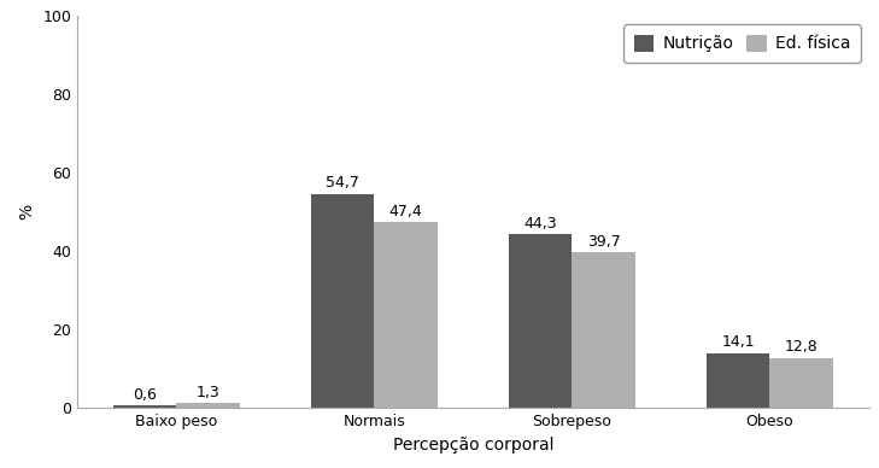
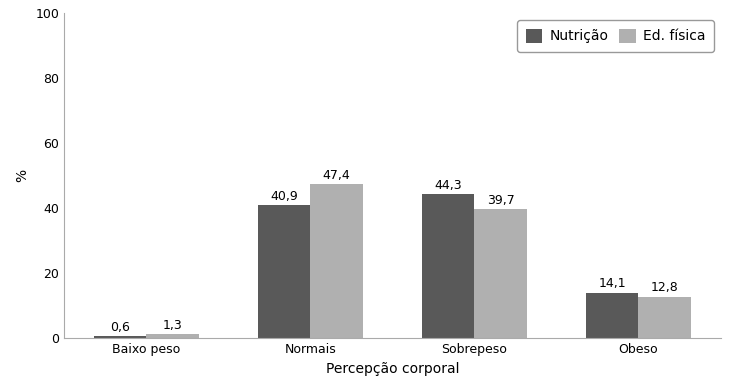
Nutrição/Normais: 54,7 -> 40,9
